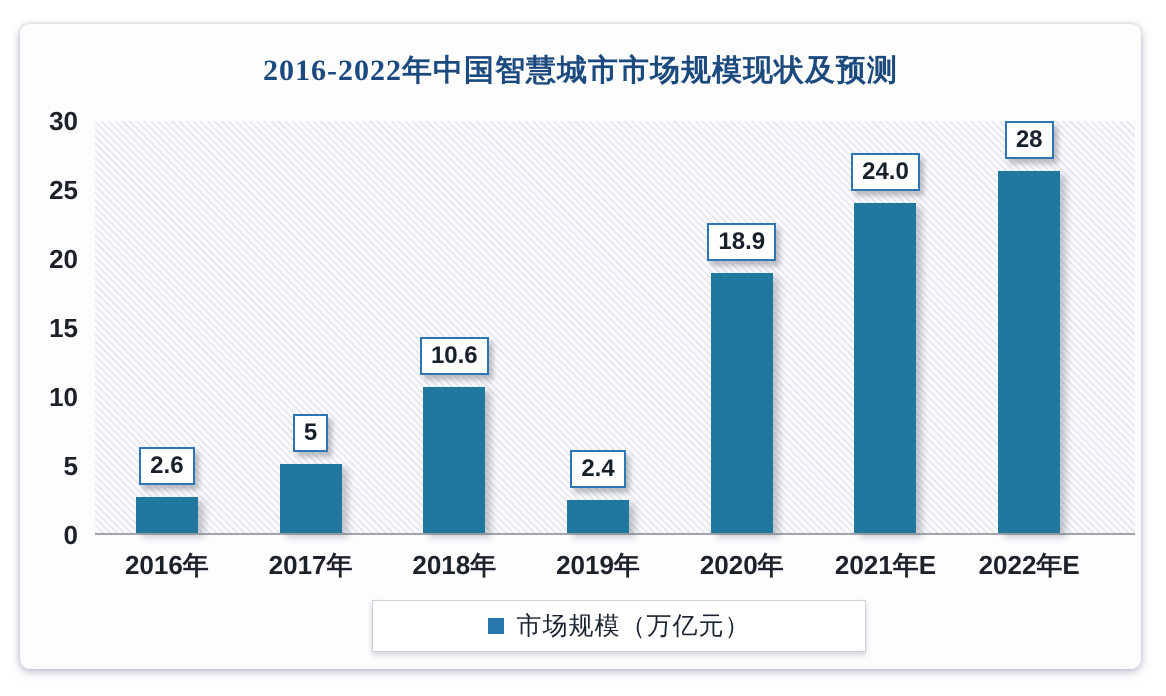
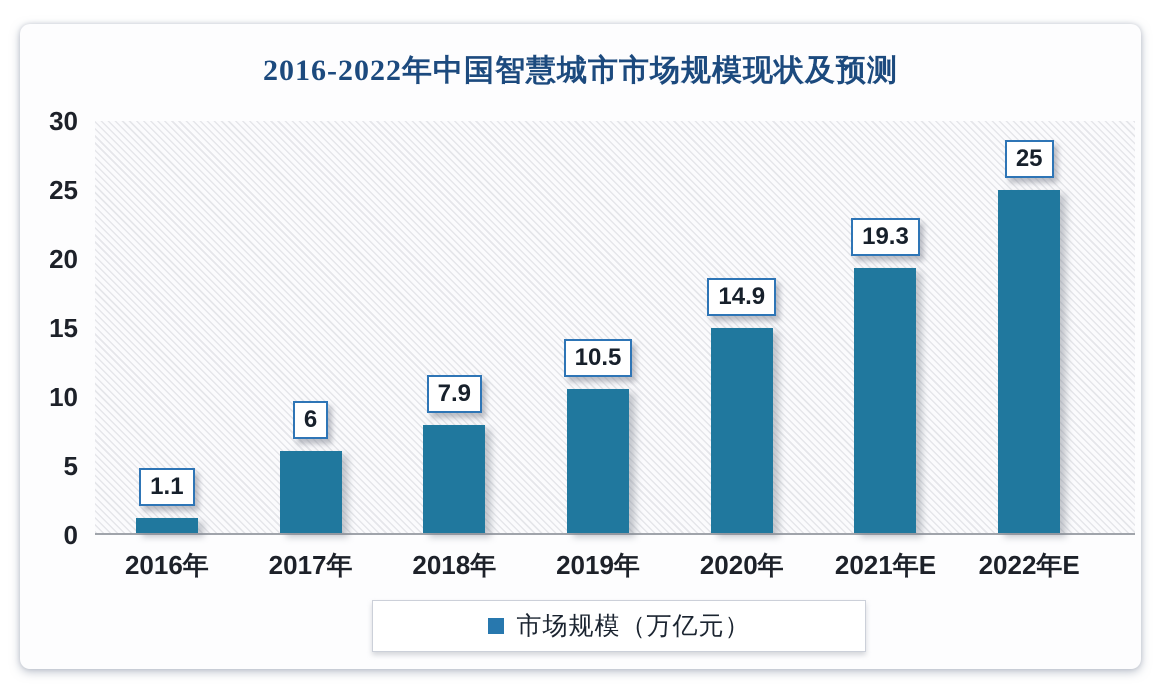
2016年: 2.6 -> 1.1
2017年: 5 -> 6
2018年: 10.6 -> 7.9
2019年: 2.4 -> 10.5
2020年: 18.9 -> 14.9
2021年E: 24.0 -> 19.3
2022年E: 28 -> 25
